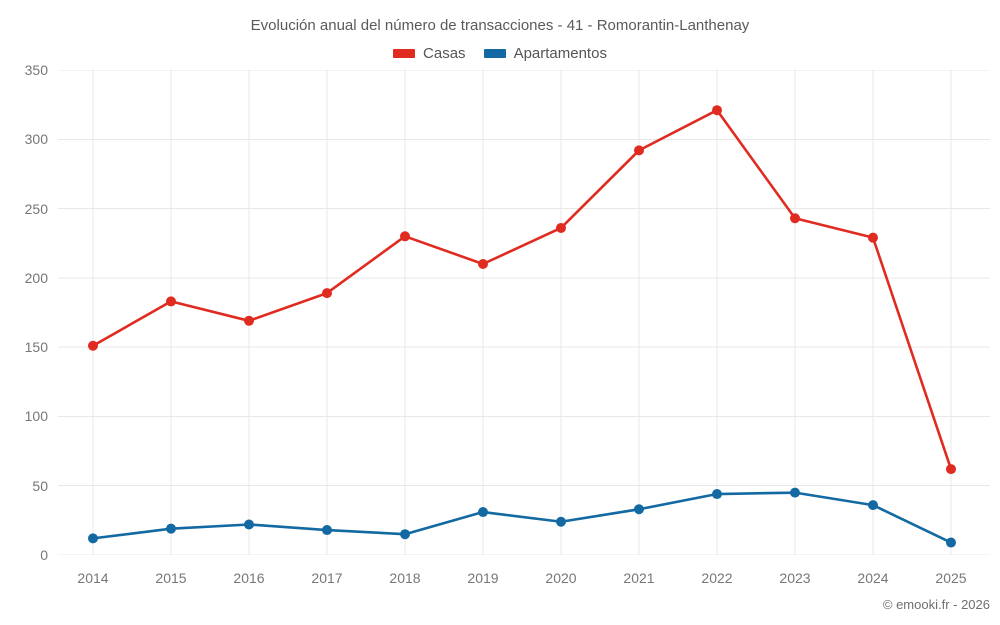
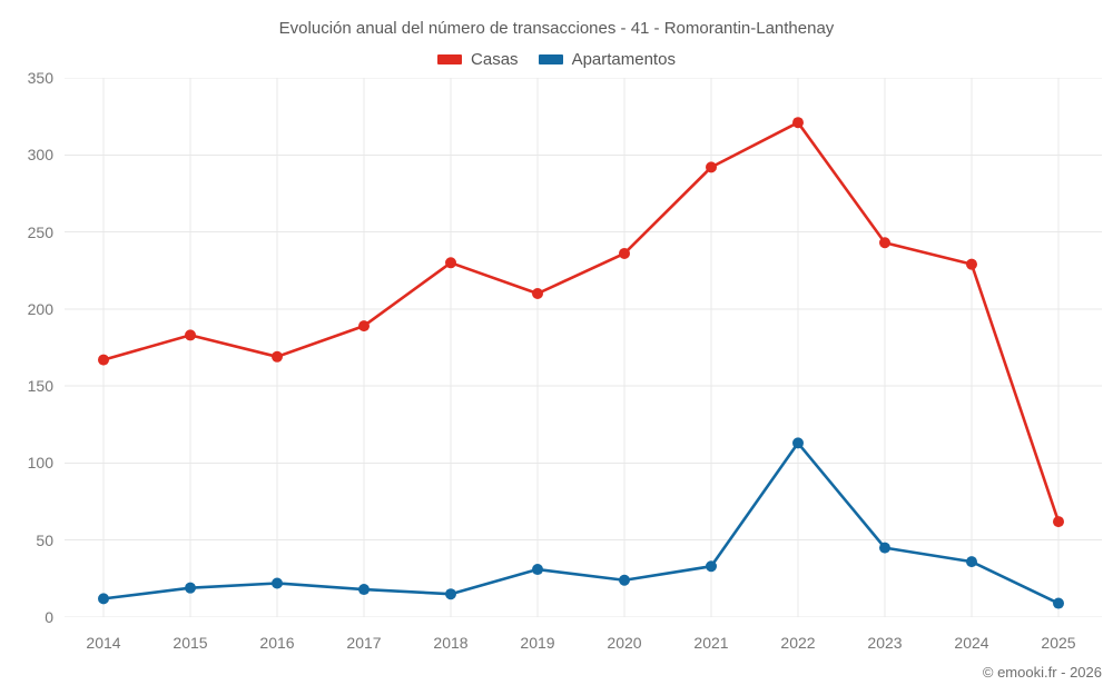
Casas/2014: 151 -> 167
Apartamentos/2022: 44 -> 113
